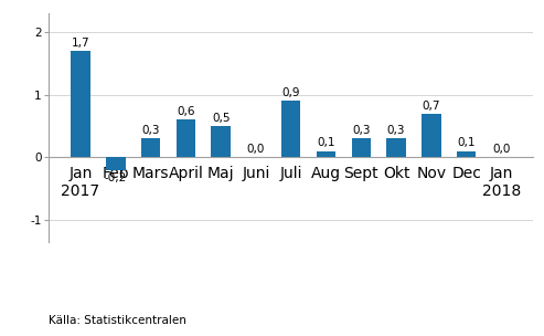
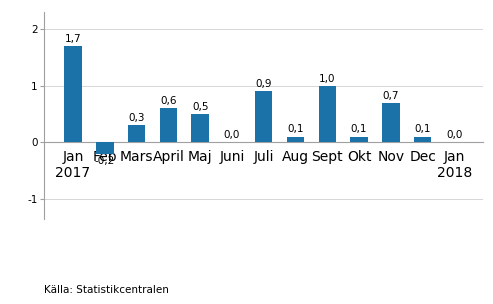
Sept: 0,3 -> 1,0
Okt: 0,3 -> 0,1
